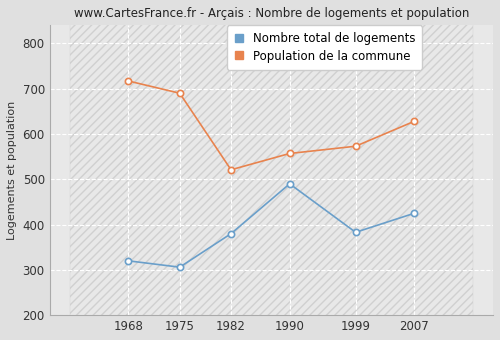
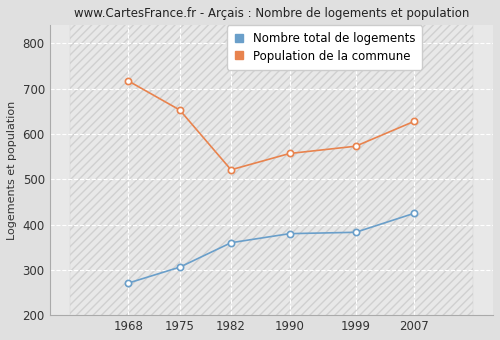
Nombre total de logements/1968: 320 -> 271
Population de la commune/1975: 690 -> 653
Nombre total de logements/1982: 380 -> 360
Nombre total de logements/1990: 490 -> 380
